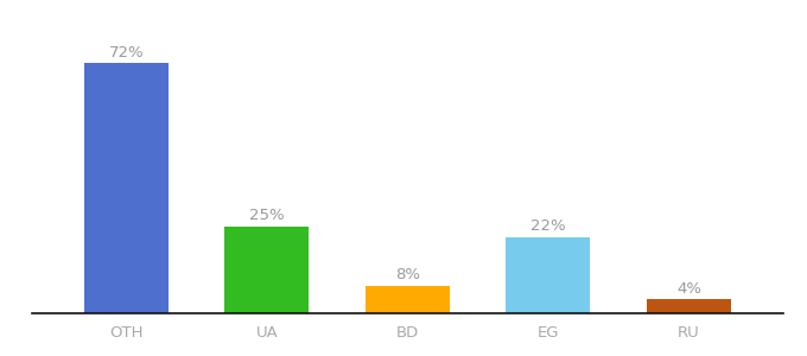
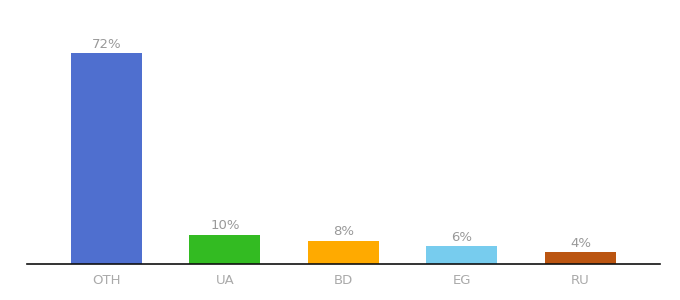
UA: 25% -> 10%
EG: 22% -> 6%
